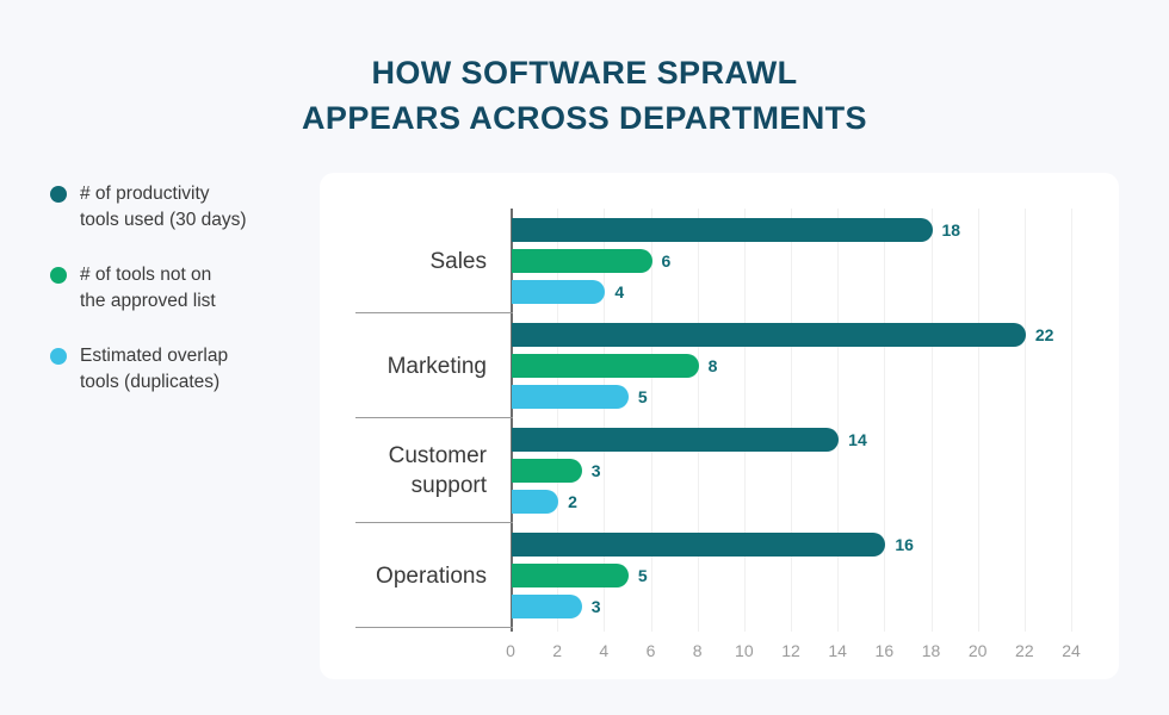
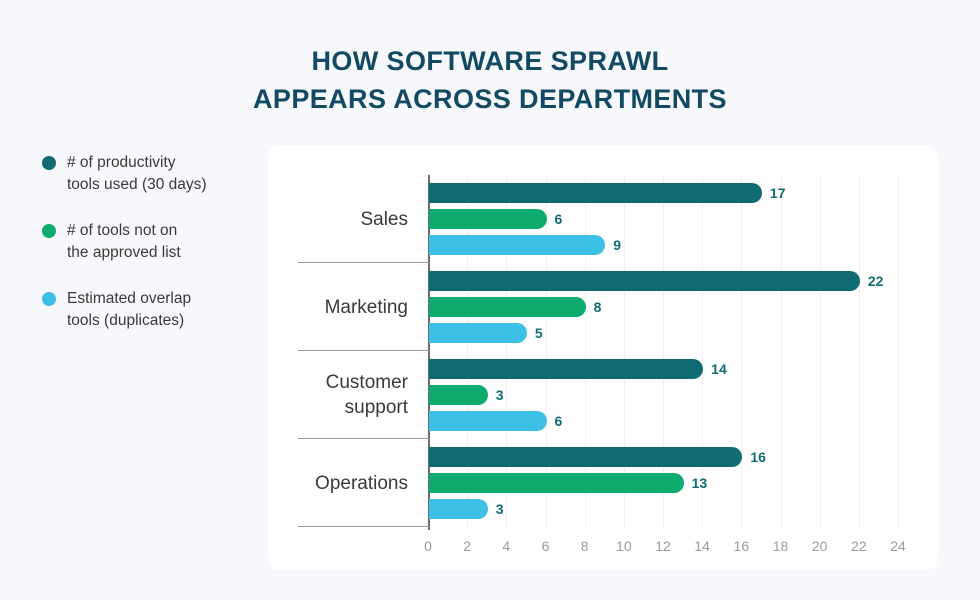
# of productivity tools used (30 days)/Sales: 18 -> 17
Estimated overlap tools (duplicates)/Sales: 4 -> 9
Estimated overlap tools (duplicates)/Customer support: 2 -> 6
# of tools not on the approved list/Operations: 5 -> 13
